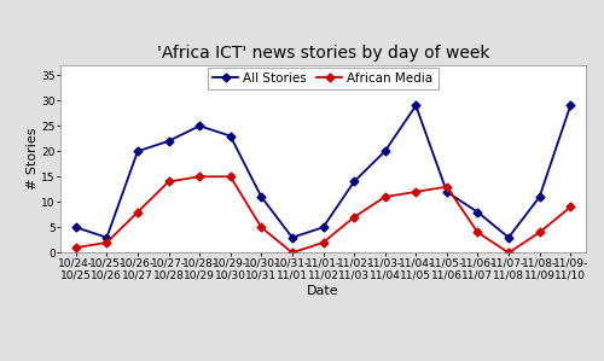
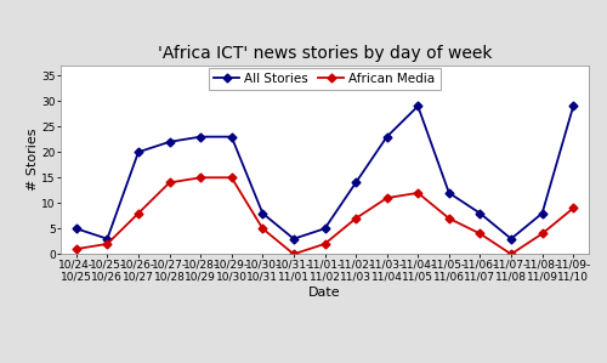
All Stories/10/28- 10/29: 25 -> 23
All Stories/10/30- 10/31: 11 -> 8
All Stories/11/03- 11/04: 20 -> 23
African Media/11/05- 11/06: 13 -> 7
All Stories/11/08- 11/09: 11 -> 8
